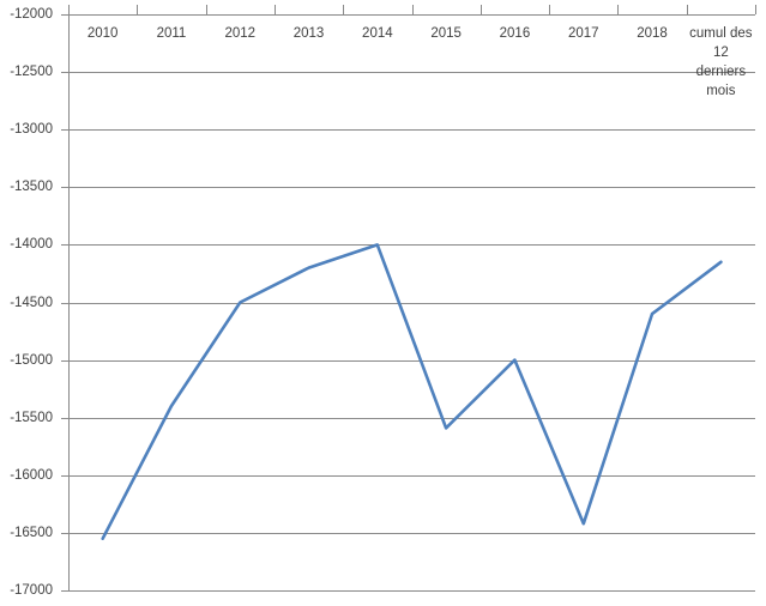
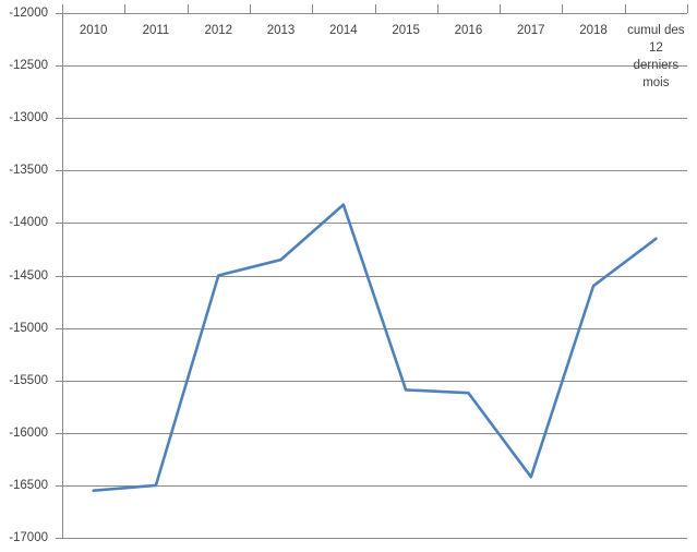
2011: -15400 -> -16500
2013: -14200 -> -14400
2014: -14000 -> -13800
2016: -15000 -> -15600
